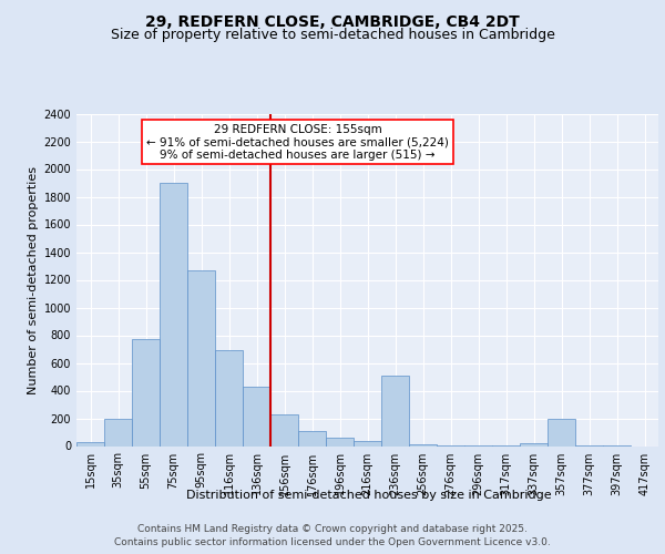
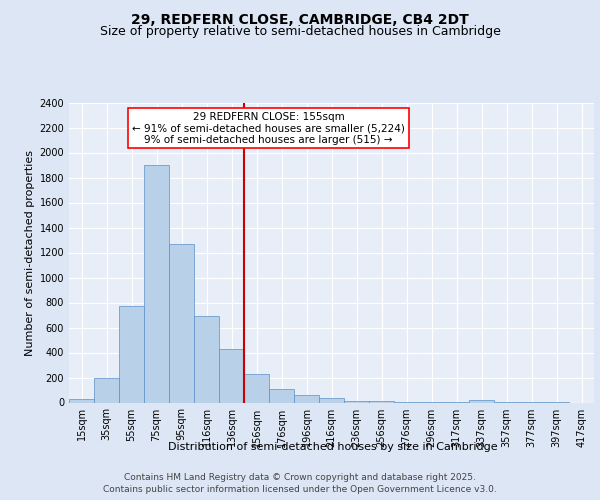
236sqm: 510 -> 20
357sqm: 200 -> 0
